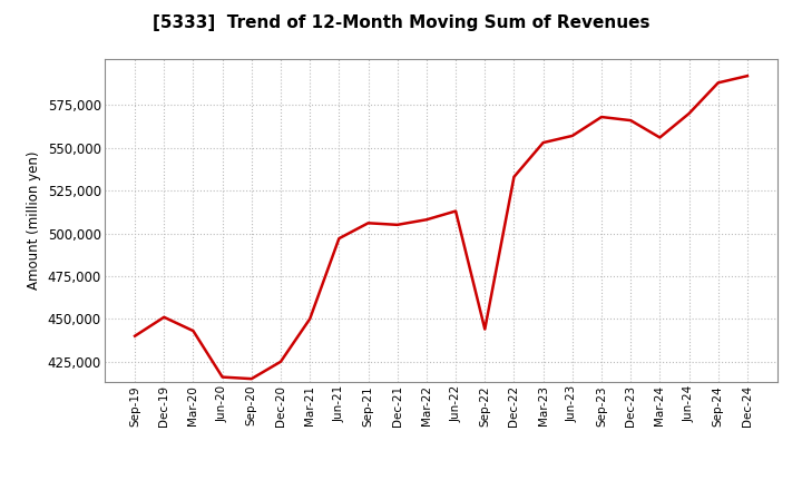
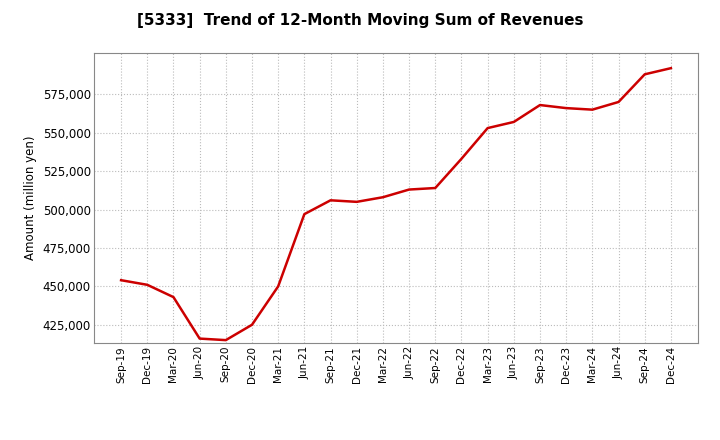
Sep-19: 440,000 -> 454,000
Sep-22: 444,000 -> 514,000
Mar-24: 556,000 -> 565,000
